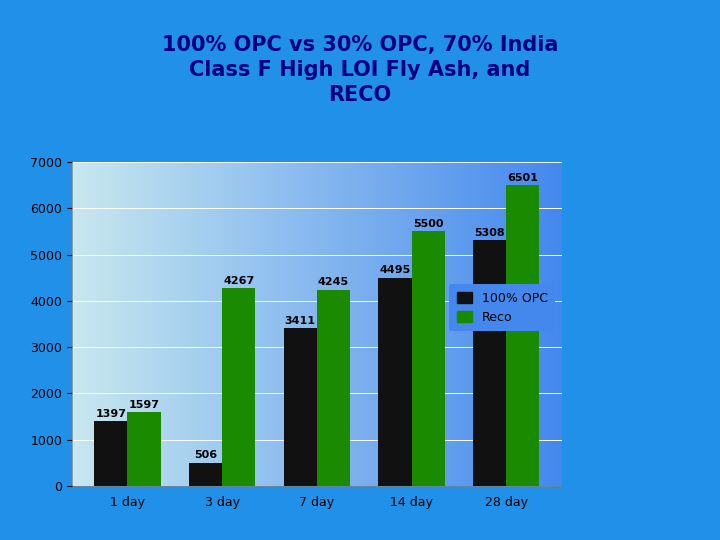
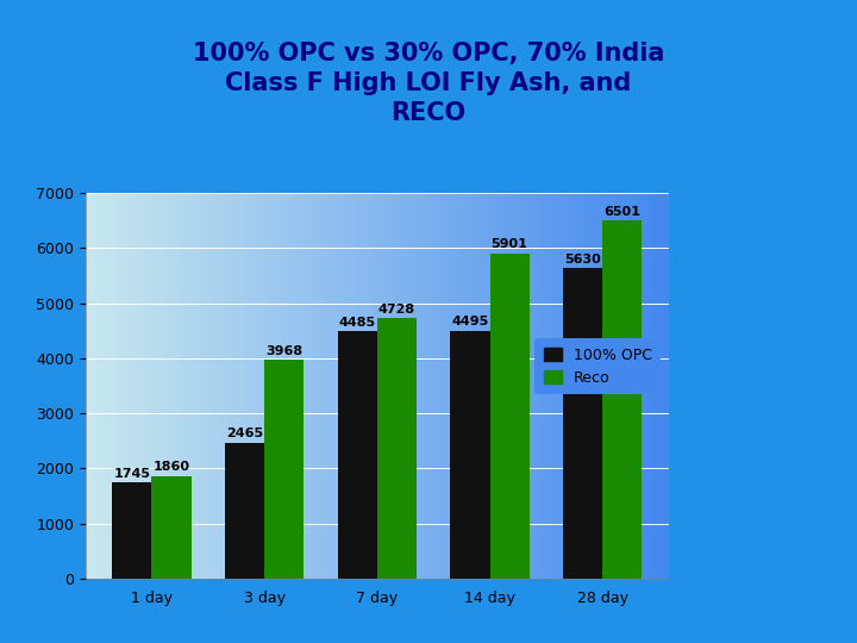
100% OPC/1 day: 1397 -> 1745
Reco/1 day: 1597 -> 1860
100% OPC/3 day: 506 -> 2465
Reco/3 day: 4267 -> 3968
100% OPC/7 day: 3411 -> 4485
Reco/7 day: 4245 -> 4728
Reco/14 day: 5500 -> 5901
100% OPC/28 day: 5308 -> 5630
